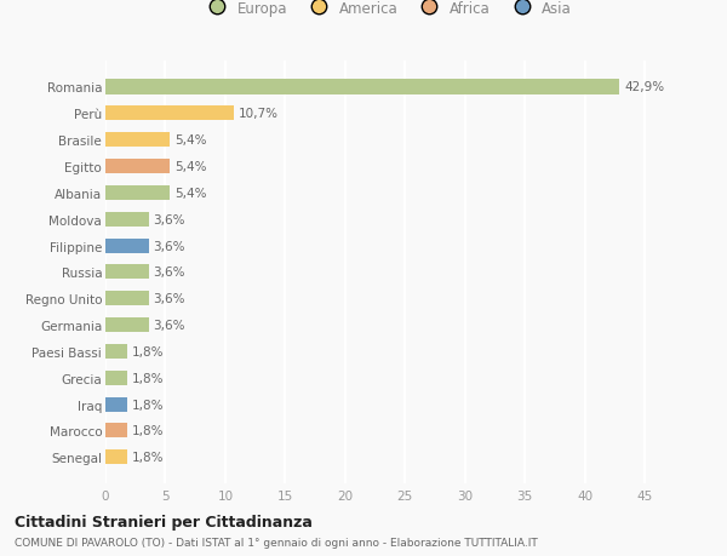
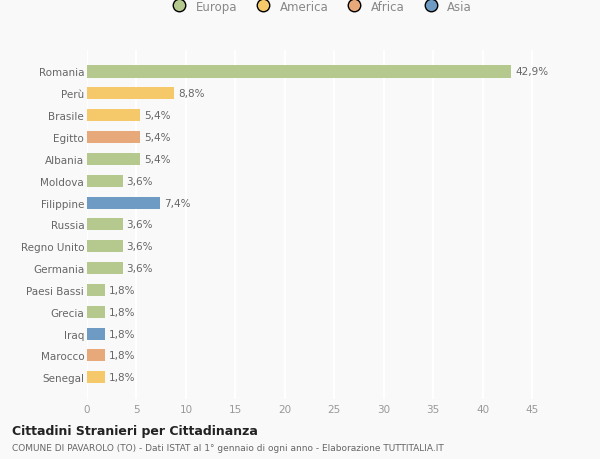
Perù: 10,7% -> 8,8%
Filippine: 3,6% -> 7,4%
